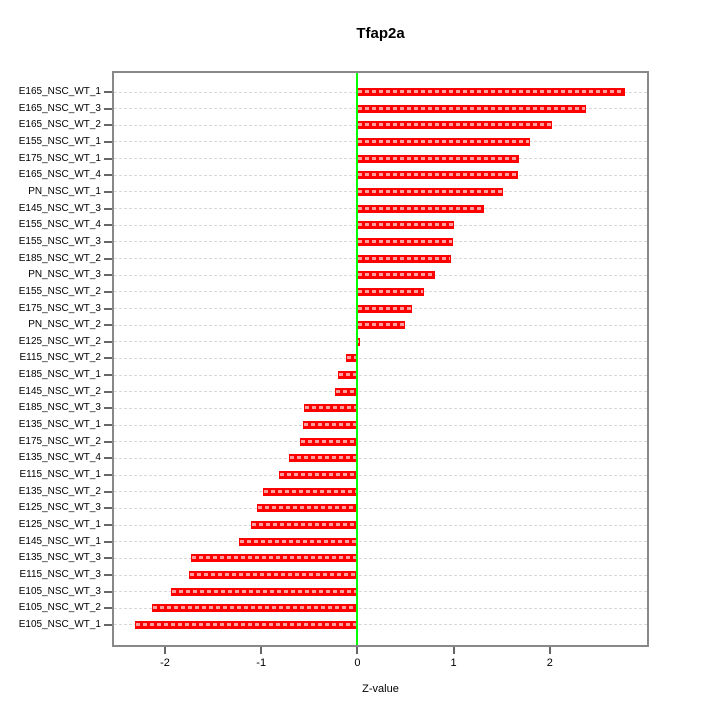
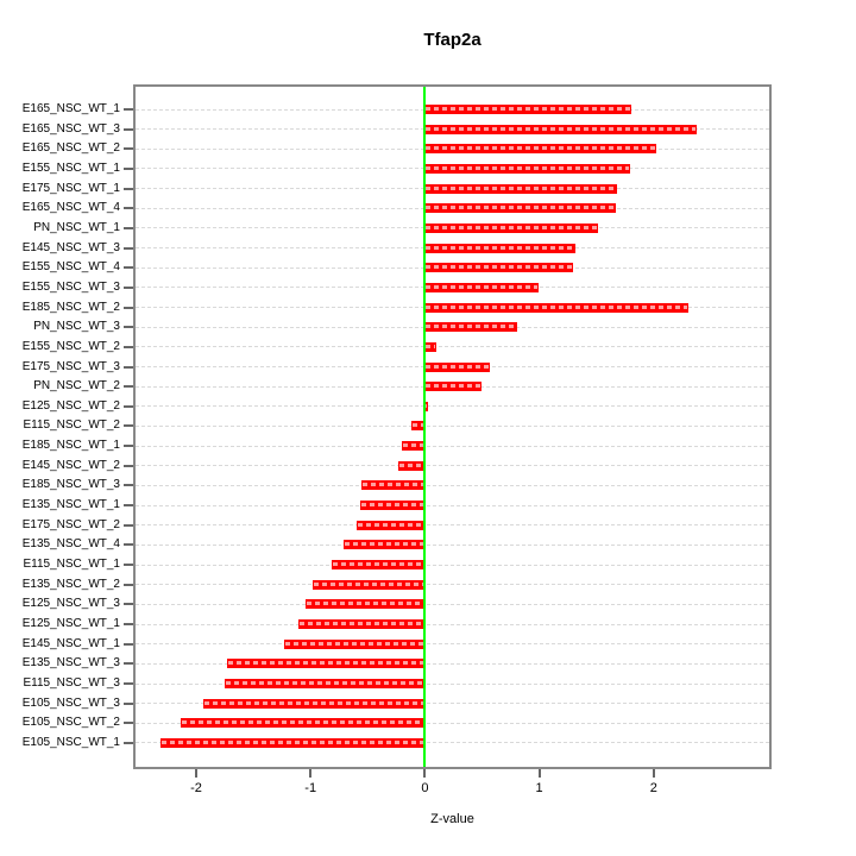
E165_NSC_WT_1: 2.8 -> 1.8
E155_NSC_WT_4: 1.0 -> 1.3
E185_NSC_WT_2: 1.0 -> 2.3
E155_NSC_WT_2: 0.7 -> 0.1
